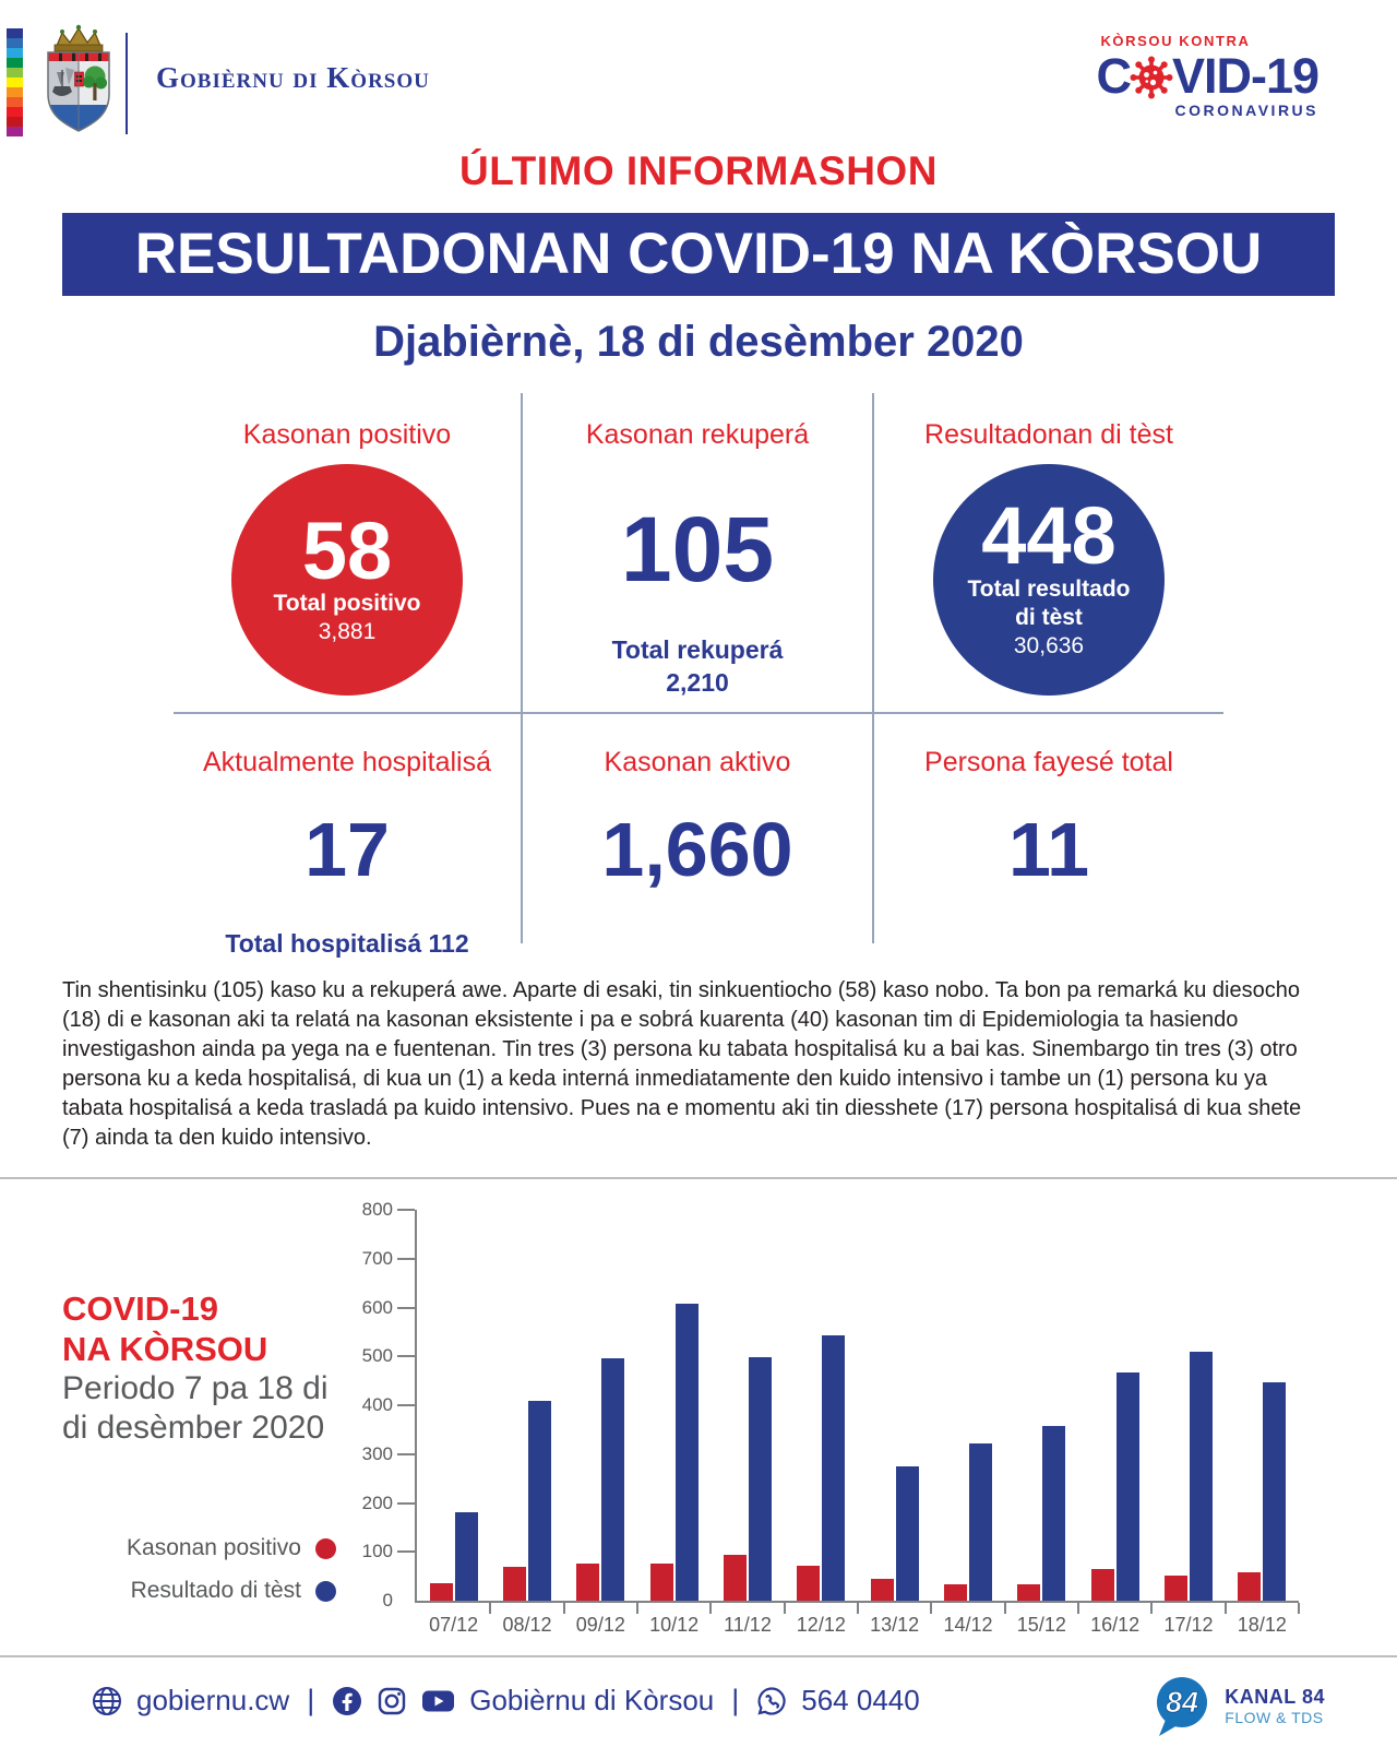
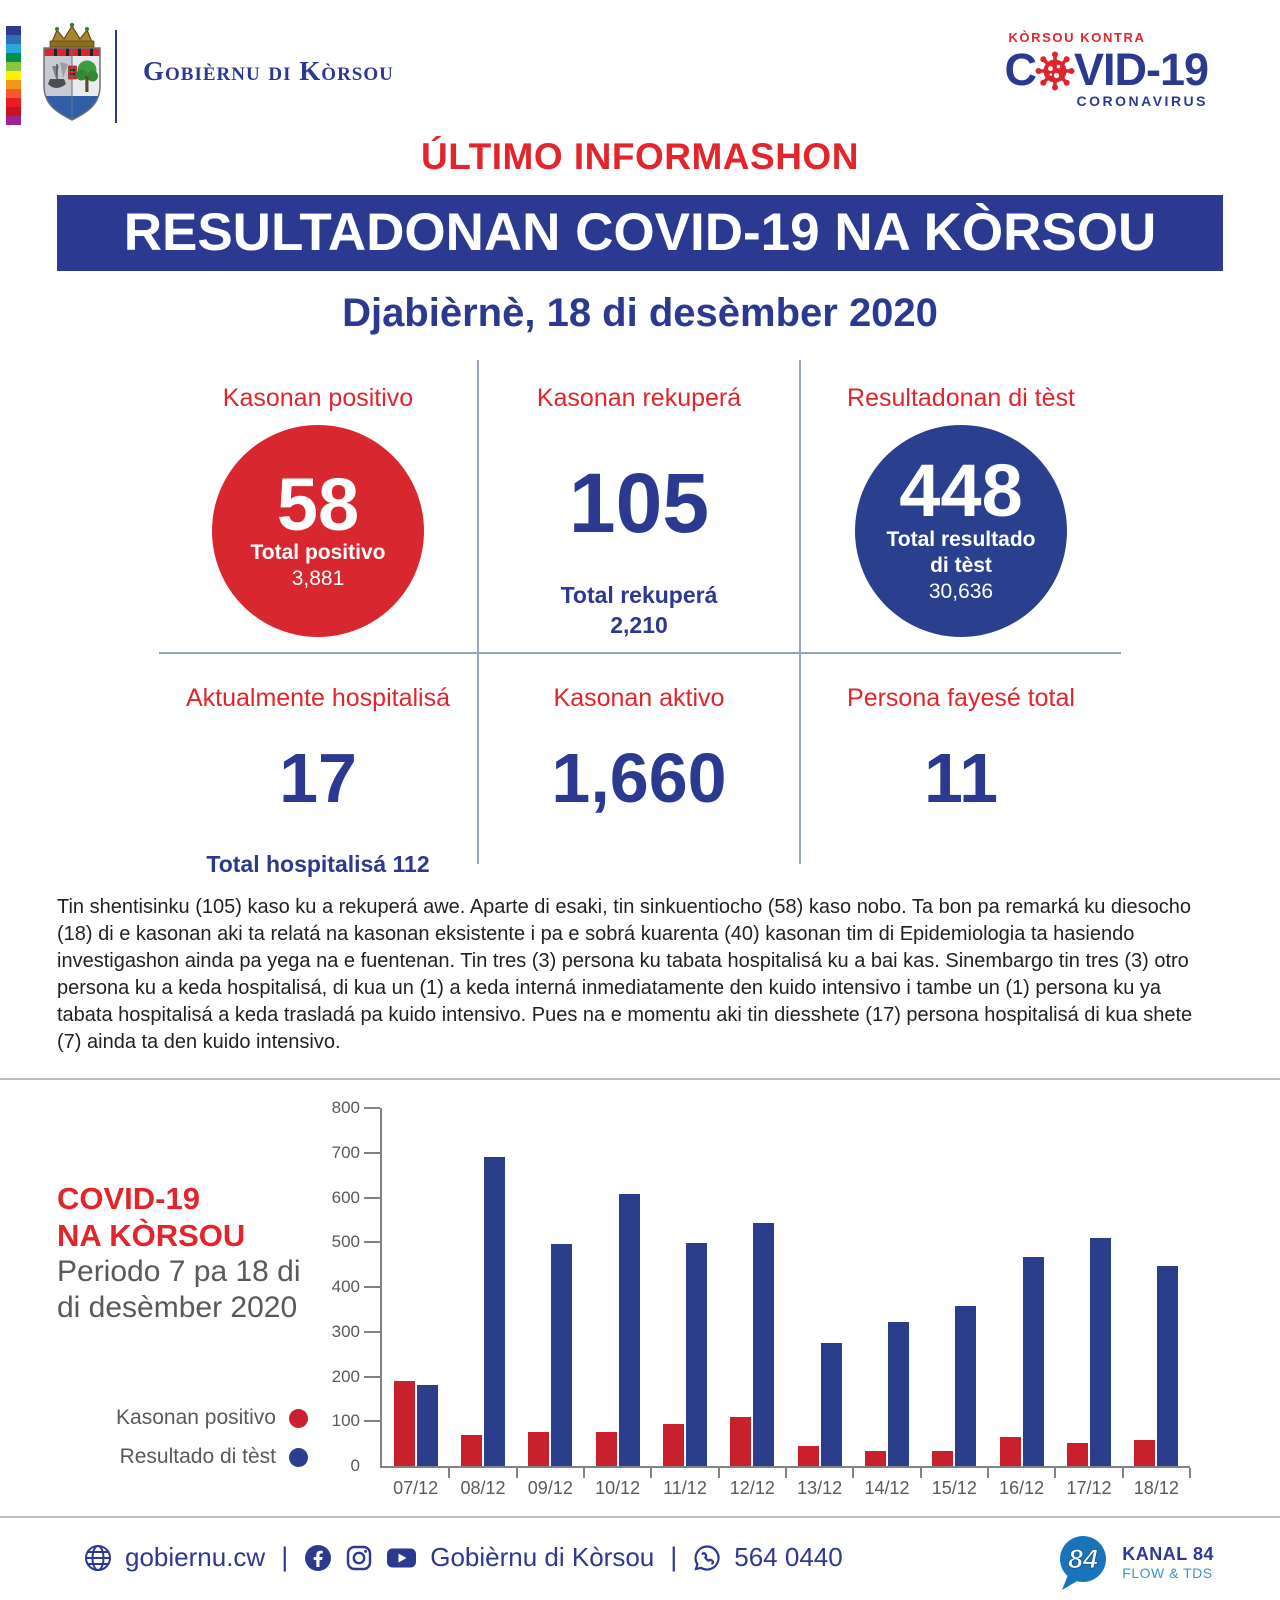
Kasonan positivo/07/12: 40 -> 190
Resultado di tèst/08/12: 410 -> 690
Kasonan positivo/12/12: 70 -> 110
